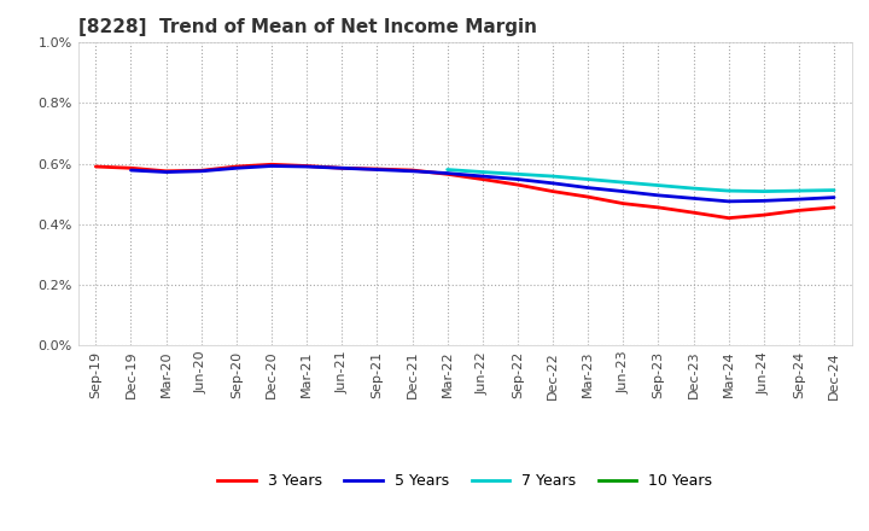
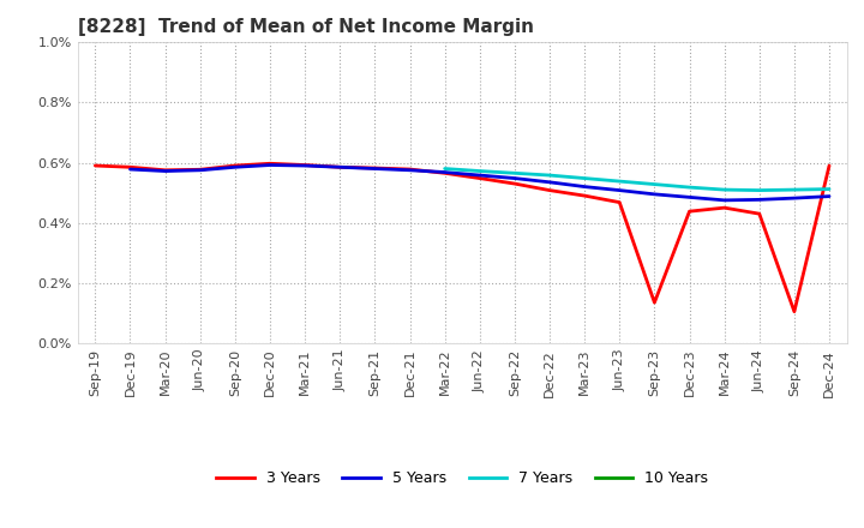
3 Years/Sep-23: 0.455% -> 0.135%
3 Years/Mar-24: 0.420% -> 0.450%
3 Years/Sep-24: 0.445% -> 0.105%
3 Years/Dec-24: 0.455% -> 0.590%
